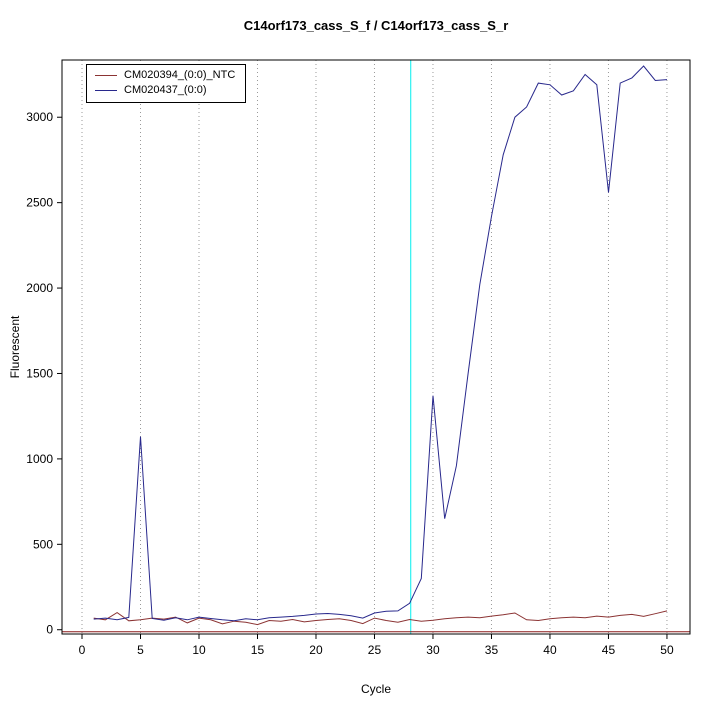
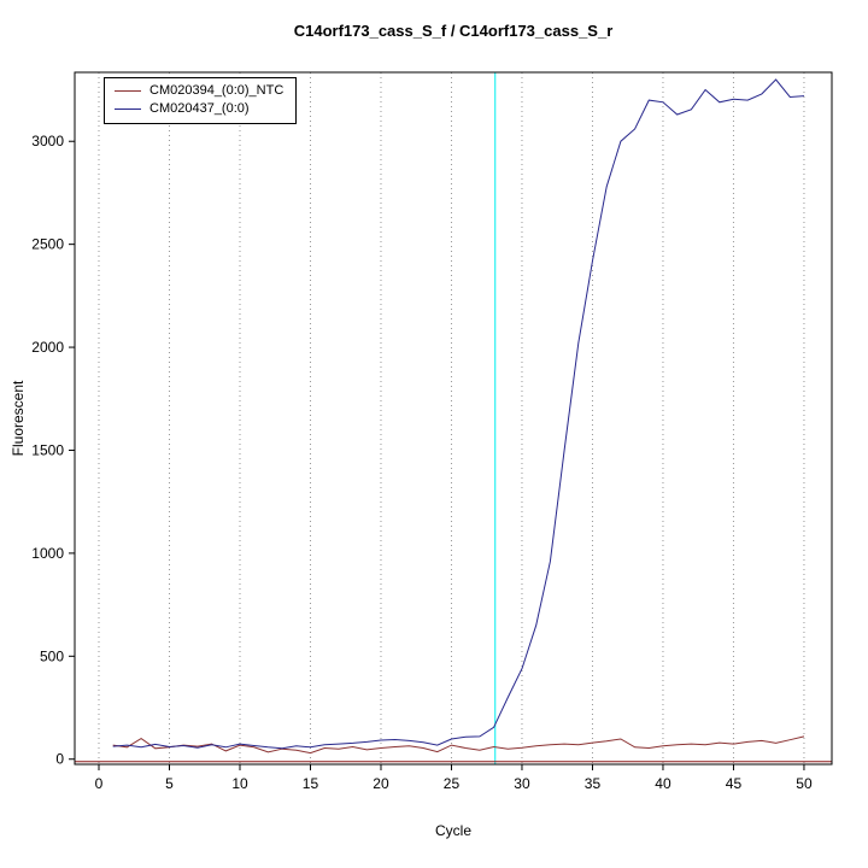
CM020437_(0:0)/5: 1130 -> 60
CM020437_(0:0)/30: 1370 -> 440
CM020437_(0:0)/45: 2560 -> 3200
